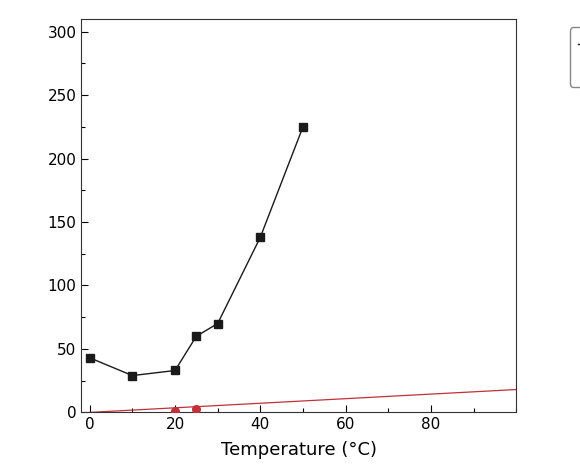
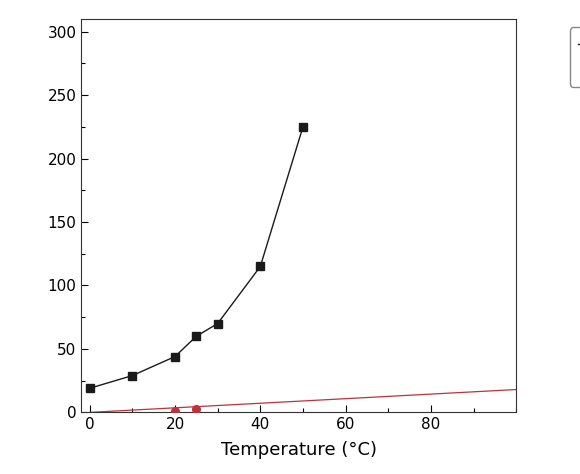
0: 43 -> 19
20: 33 -> 44
40: 138 -> 115
